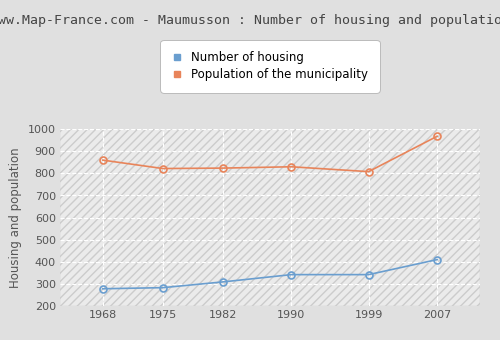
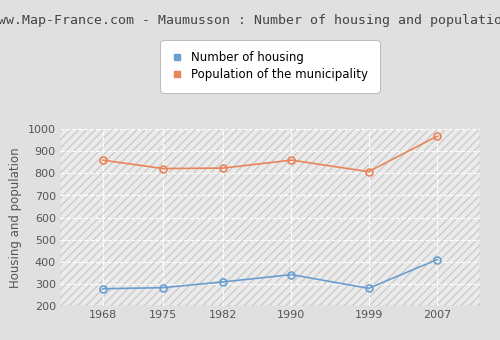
Population of the municipality/1990: 830 -> 860
Number of housing/1999: 342 -> 280
